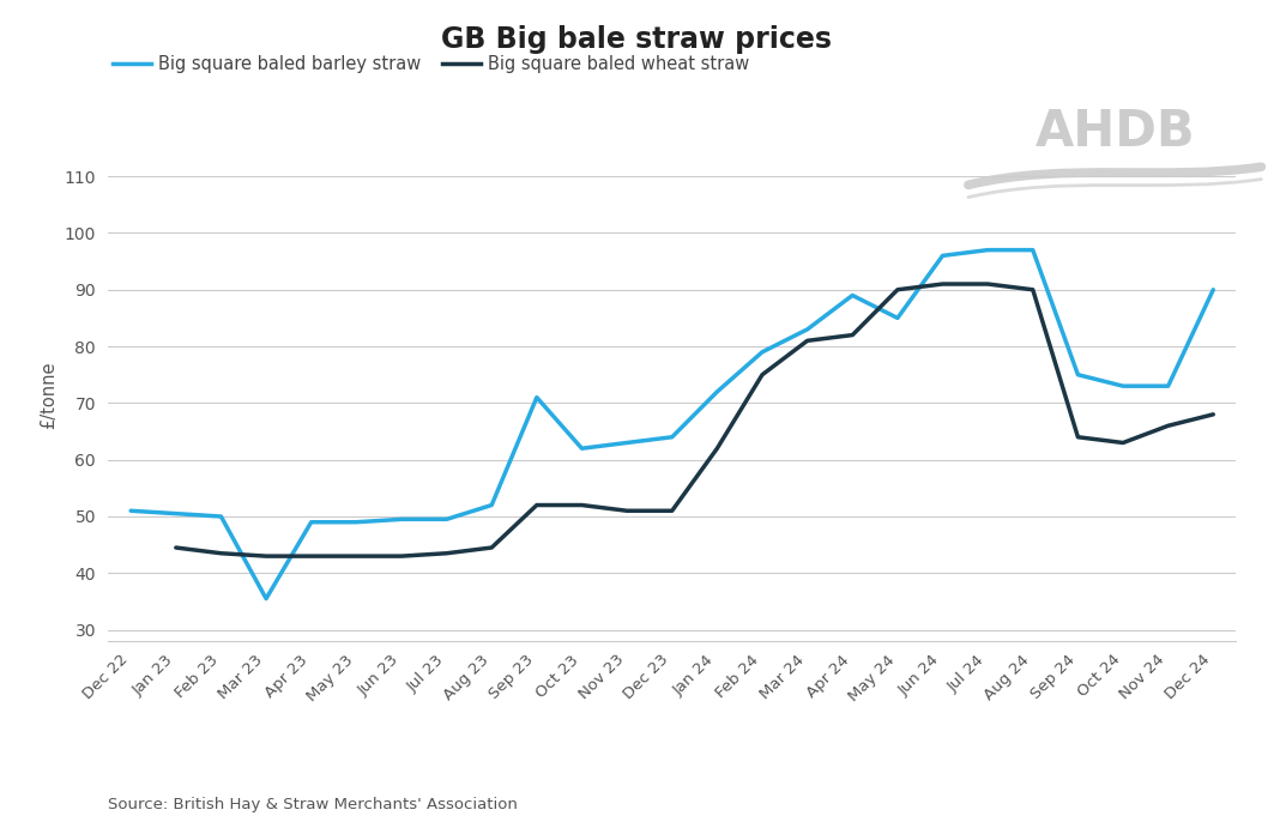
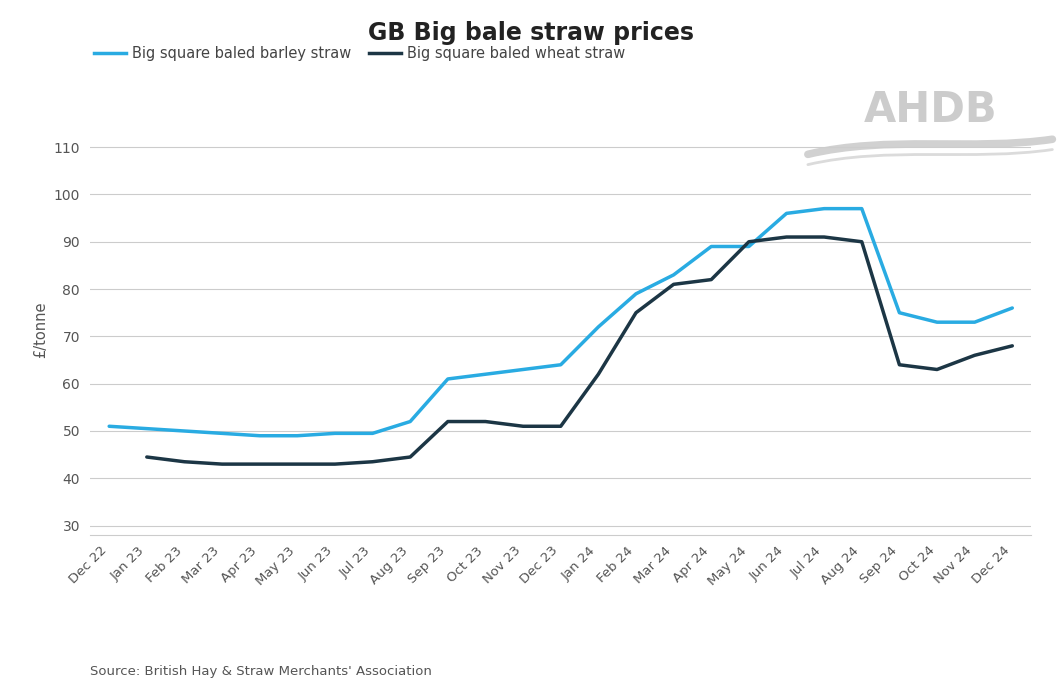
Big square baled barley straw/Mar 23: 35.5 -> 49.5
Big square baled barley straw/Sep 23: 71.0 -> 61.0
Big square baled barley straw/May 24: 85.0 -> 89.0
Big square baled barley straw/Dec 24: 90.0 -> 76.0
